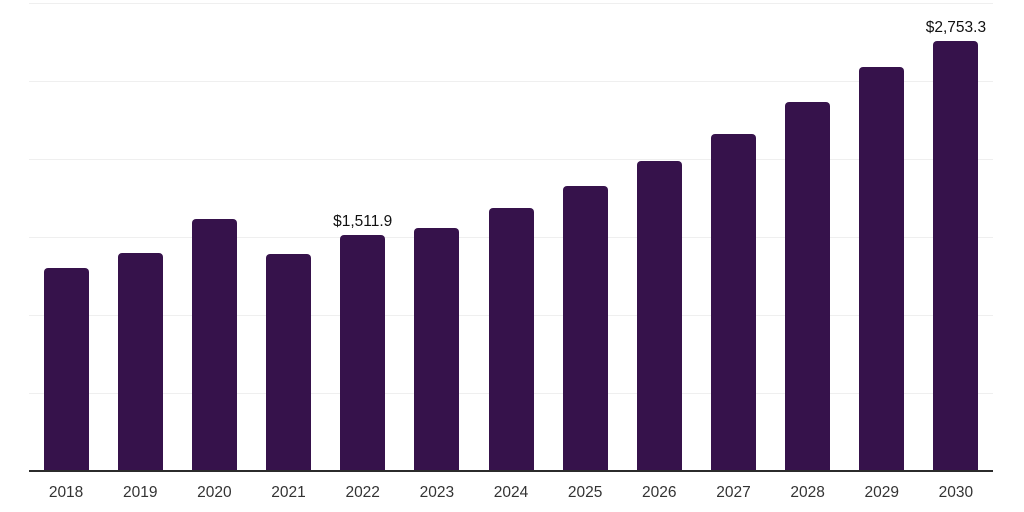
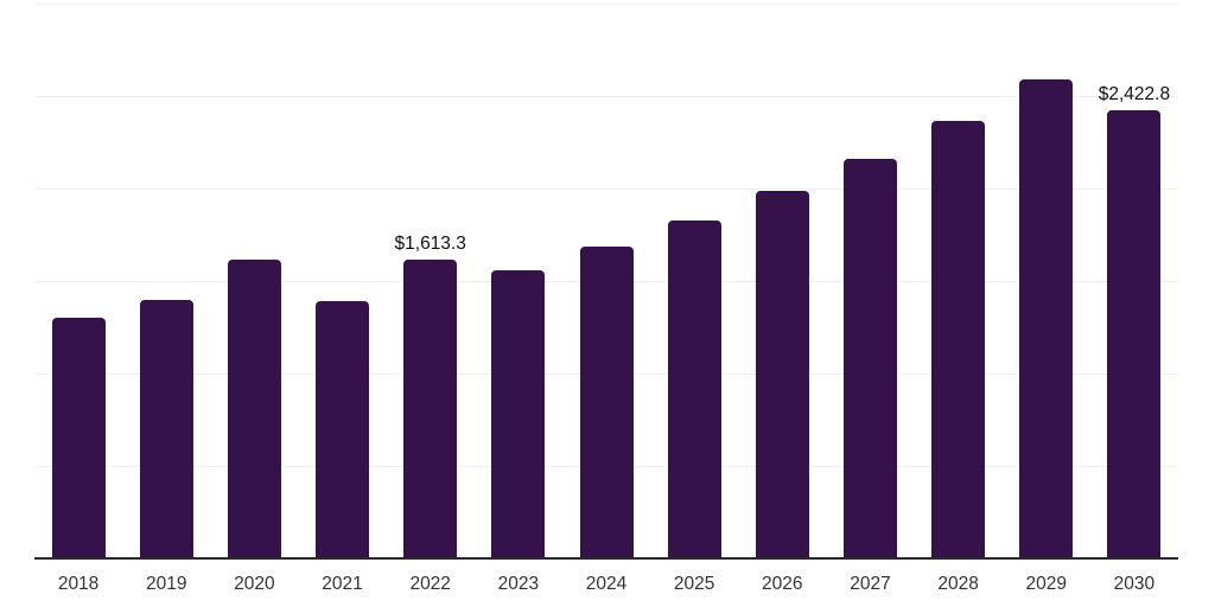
2022: $1,511.9 -> $1,613.3
2030: $2,753.3 -> $2,422.8
